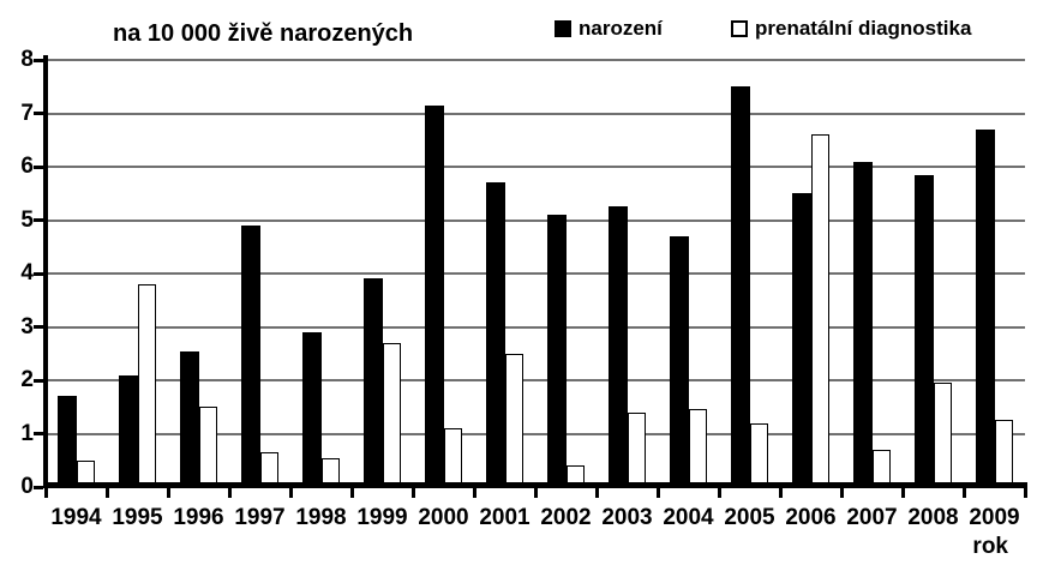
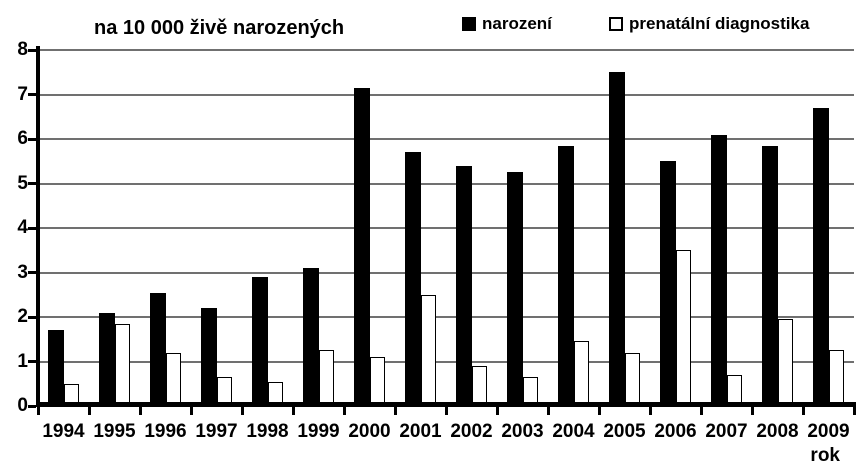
prenatální diagnostika/1995: 3.8 -> 1.9
prenatální diagnostika/1996: 1.5 -> 1.2
narození/1997: 4.9 -> 2.2
narození/1999: 3.9 -> 3.1
prenatální diagnostika/1999: 2.7 -> 1.2
narození/2002: 5.1 -> 5.4
prenatální diagnostika/2002: 0.4 -> 0.9
prenatální diagnostika/2003: 1.4 -> 0.7
narození/2004: 4.7 -> 5.8
prenatální diagnostika/2006: 6.6 -> 3.5
